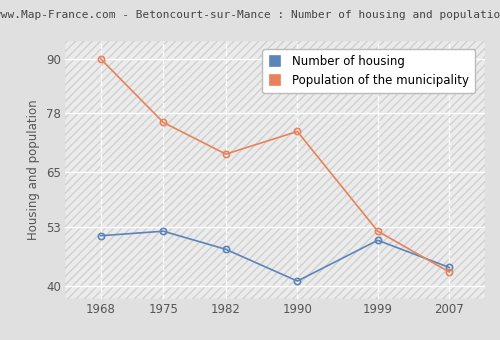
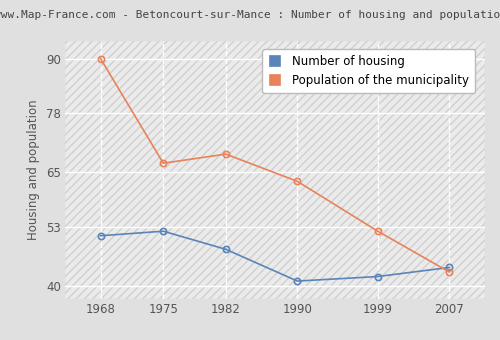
Population of the municipality/1975: 76 -> 67
Population of the municipality/1990: 74 -> 63
Number of housing/1999: 50 -> 42
